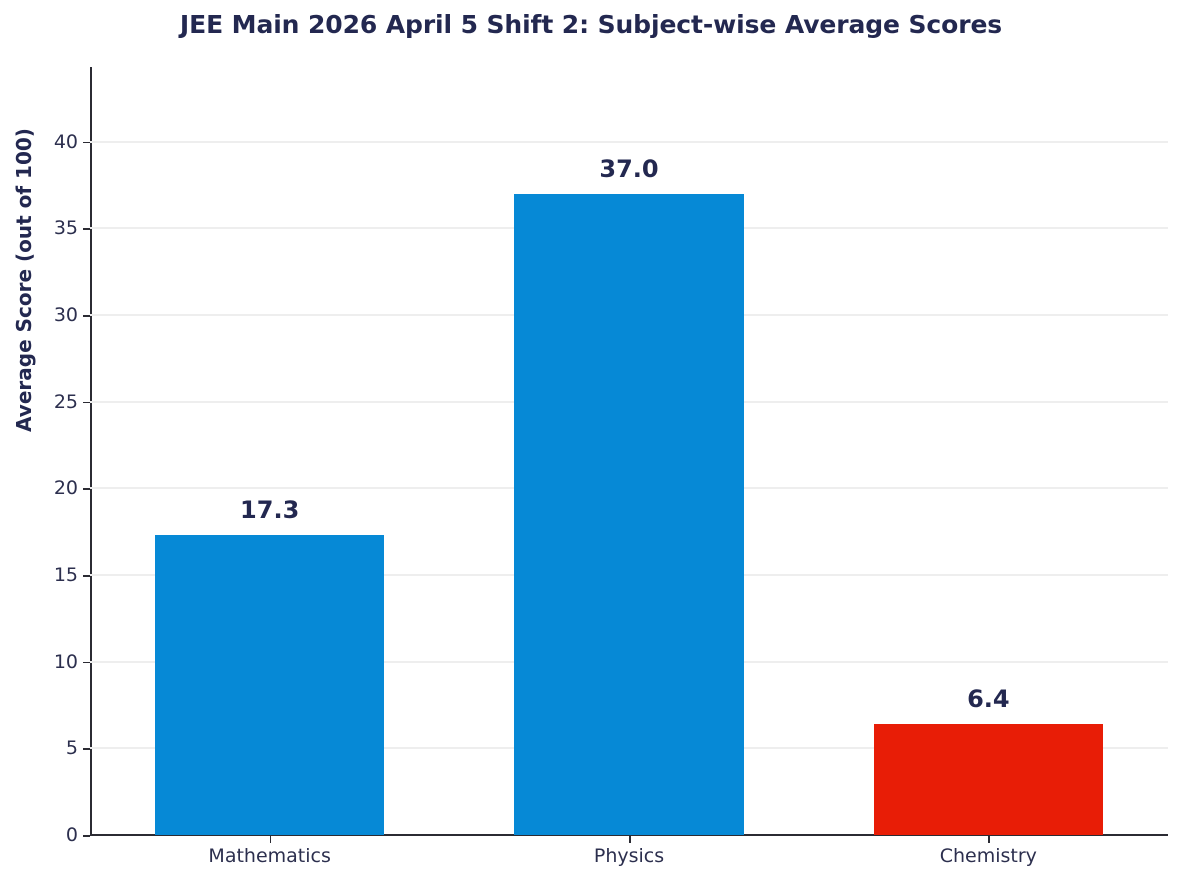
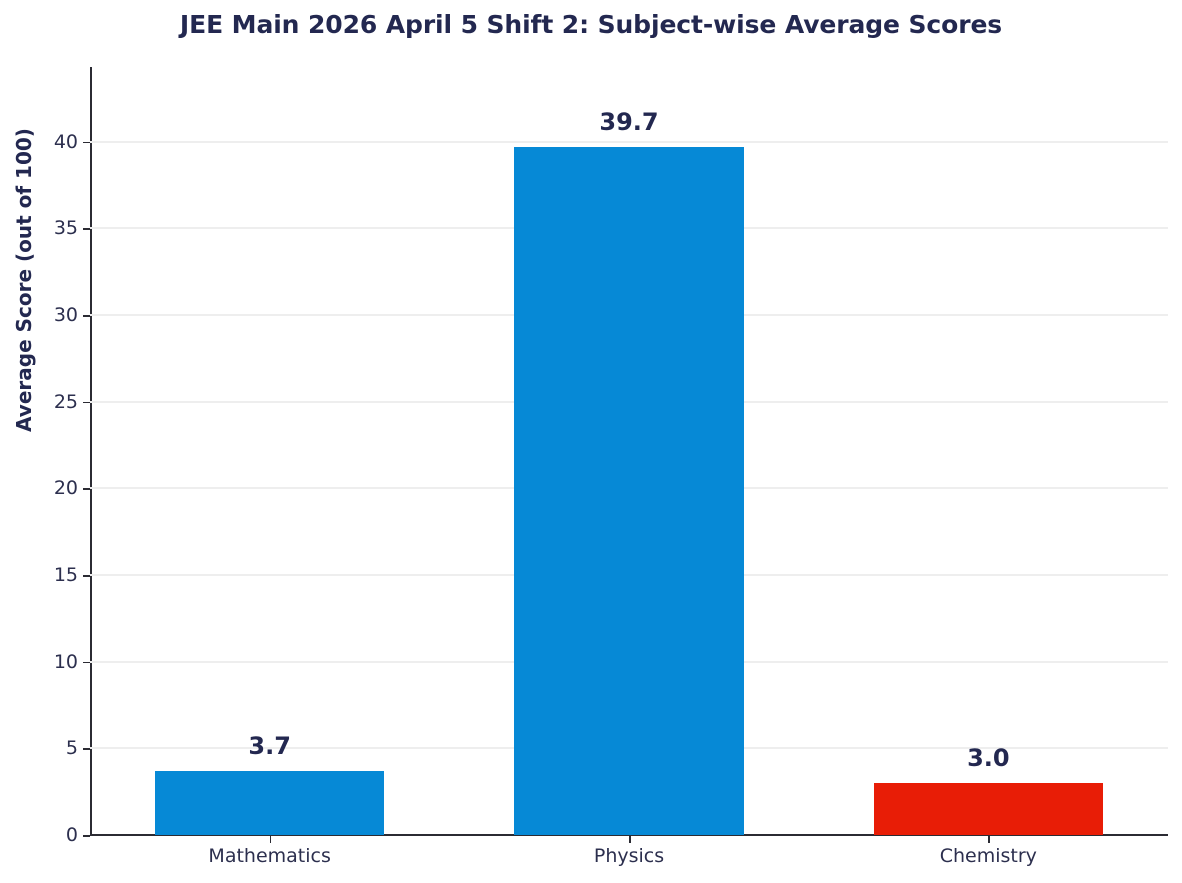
Mathematics: 17.3 -> 3.7
Physics: 37.0 -> 39.7
Chemistry: 6.4 -> 3.0
